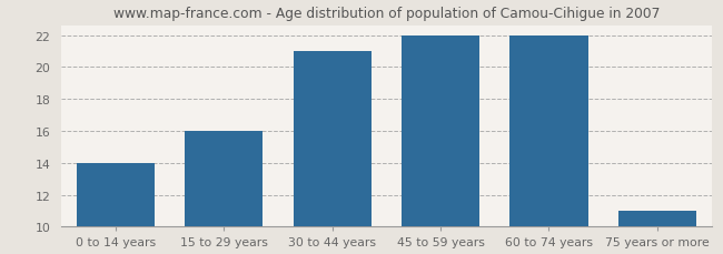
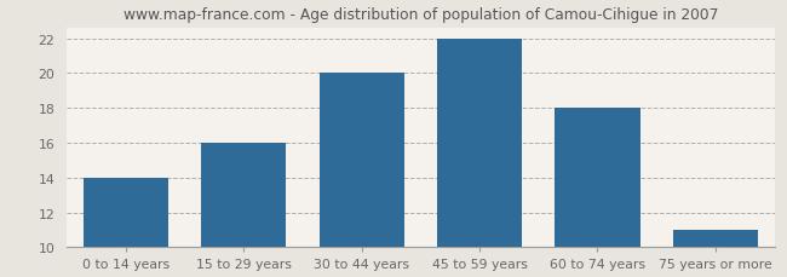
30 to 44 years: 21 -> 20
60 to 74 years: 22 -> 18
